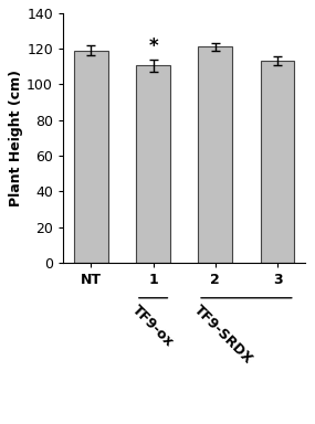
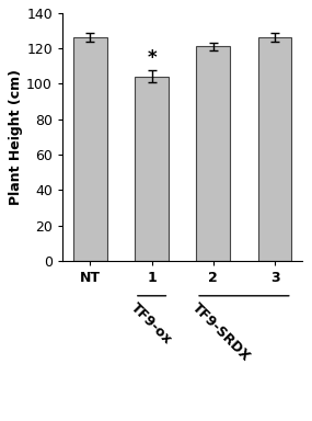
NT: 119 -> 126
1: 110 -> 104
3: 113 -> 126
